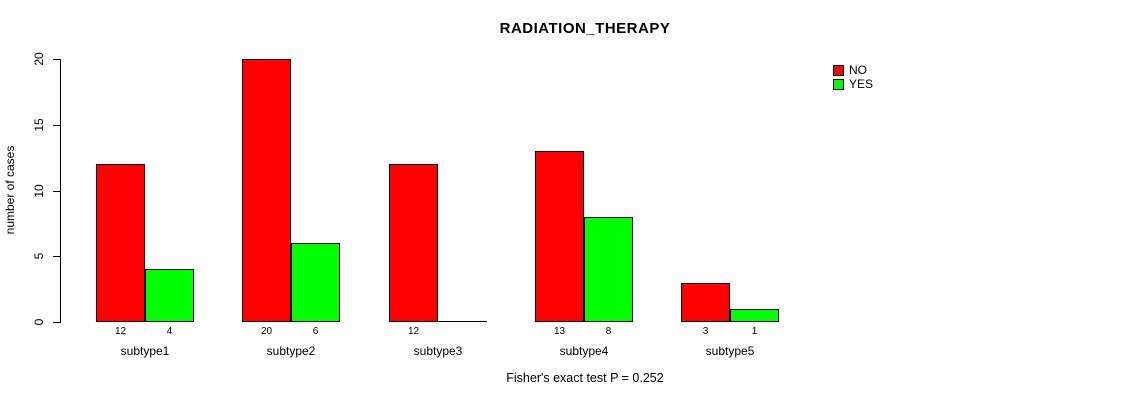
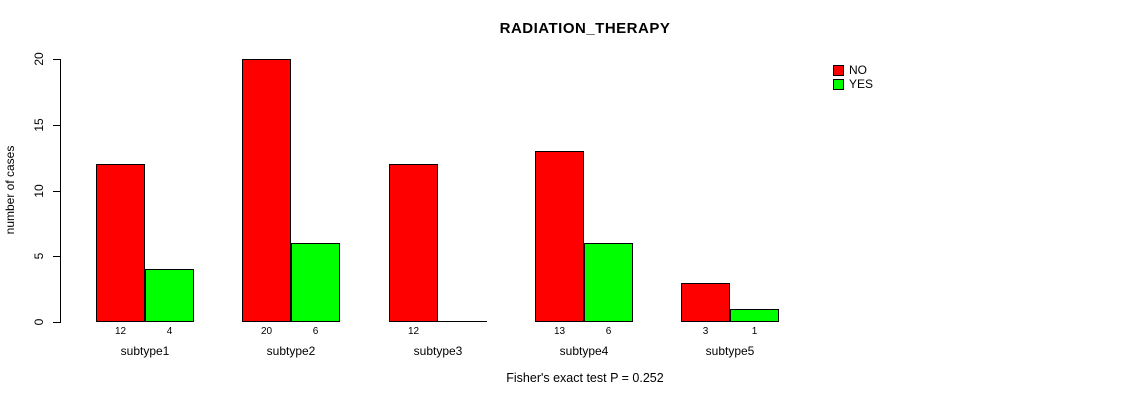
YES/subtype4: 8 -> 6
